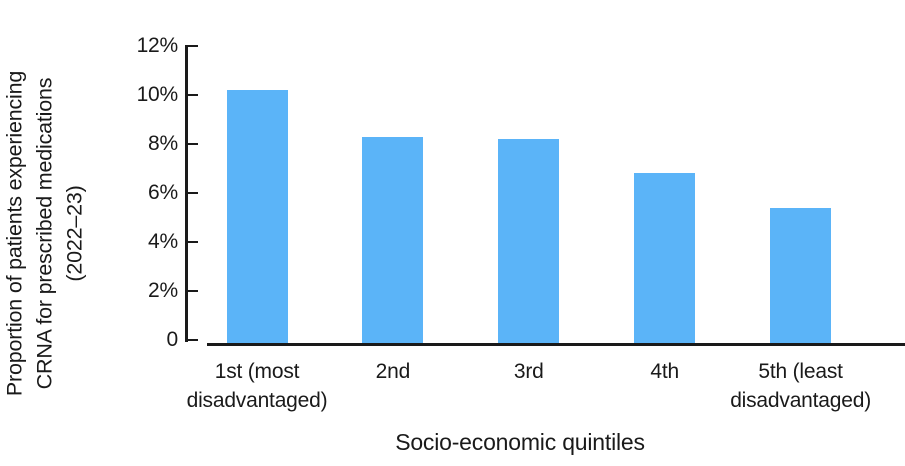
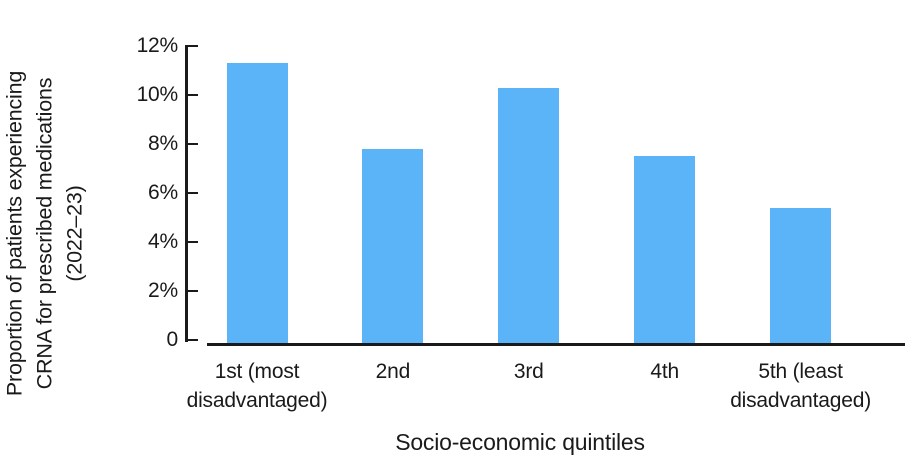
1st (most disadvantaged): 10.2% -> 11.3%
2nd: 8.3% -> 7.8%
3rd: 8.2% -> 10.3%
4th: 6.8% -> 7.5%
